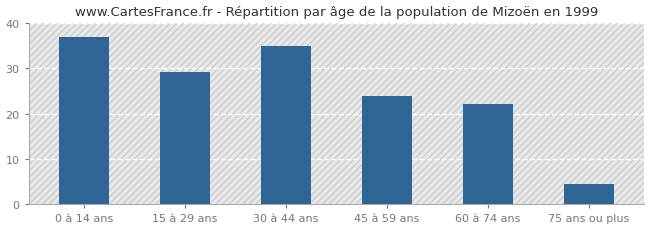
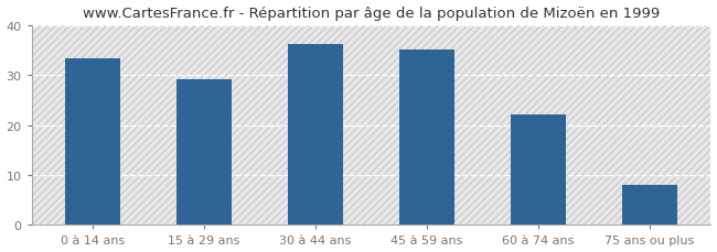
0 à 14 ans: 37.0 -> 33.3
30 à 44 ans: 35.0 -> 36.3
45 à 59 ans: 24.0 -> 35.2
75 ans ou plus: 4.5 -> 8.1
